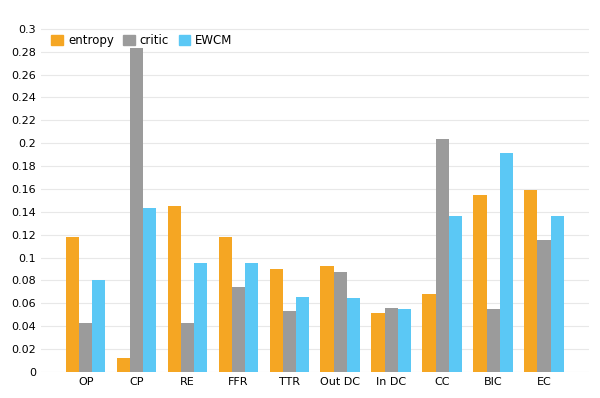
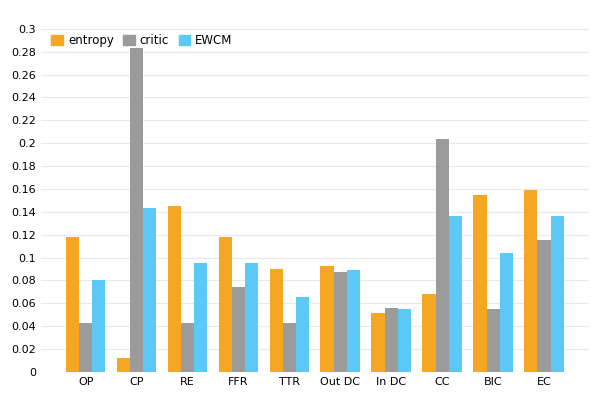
critic/TTR: 0.053 -> 0.043
EWCM/Out DC: 0.065 -> 0.089
EWCM/BIC: 0.191 -> 0.104
